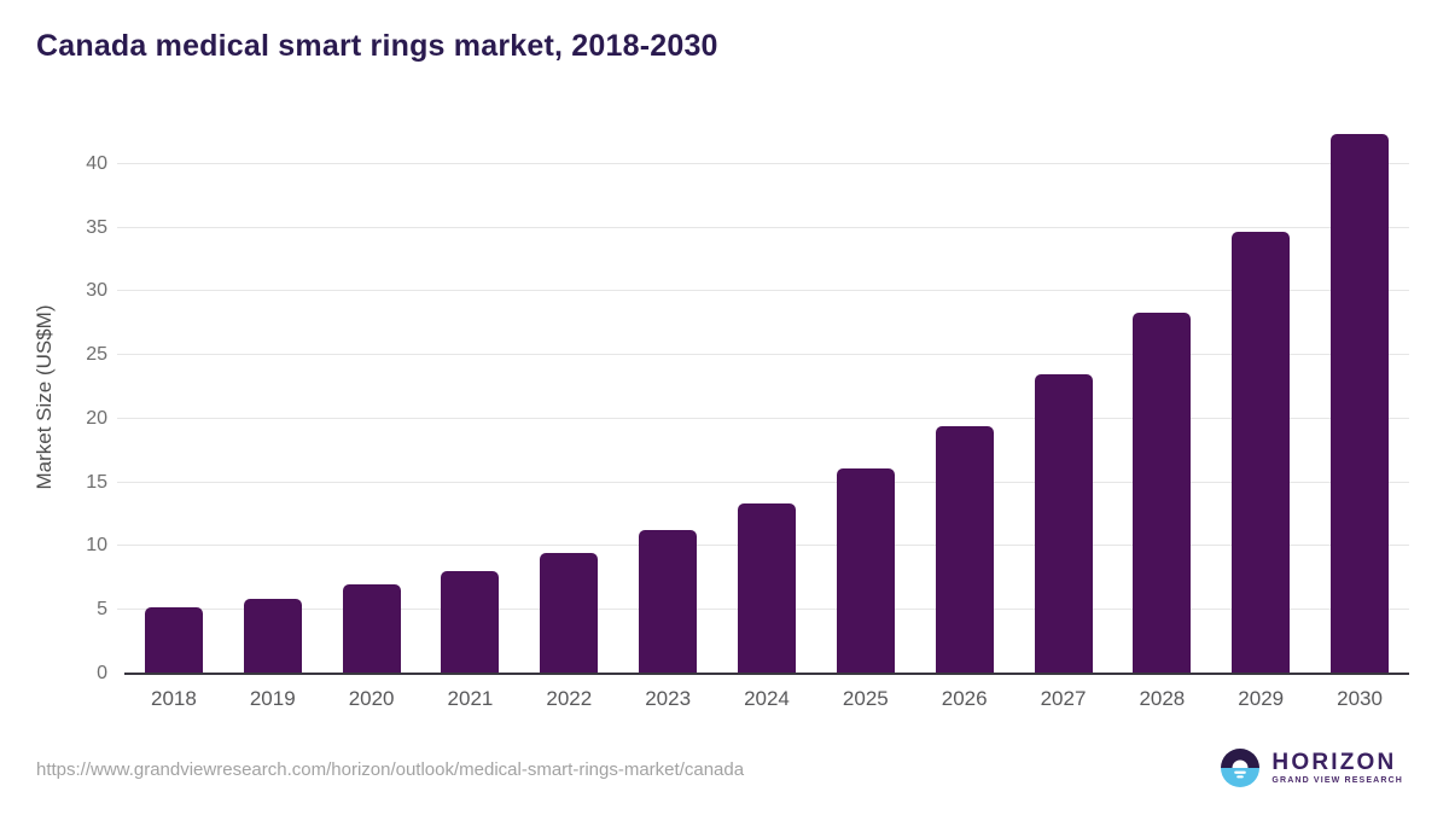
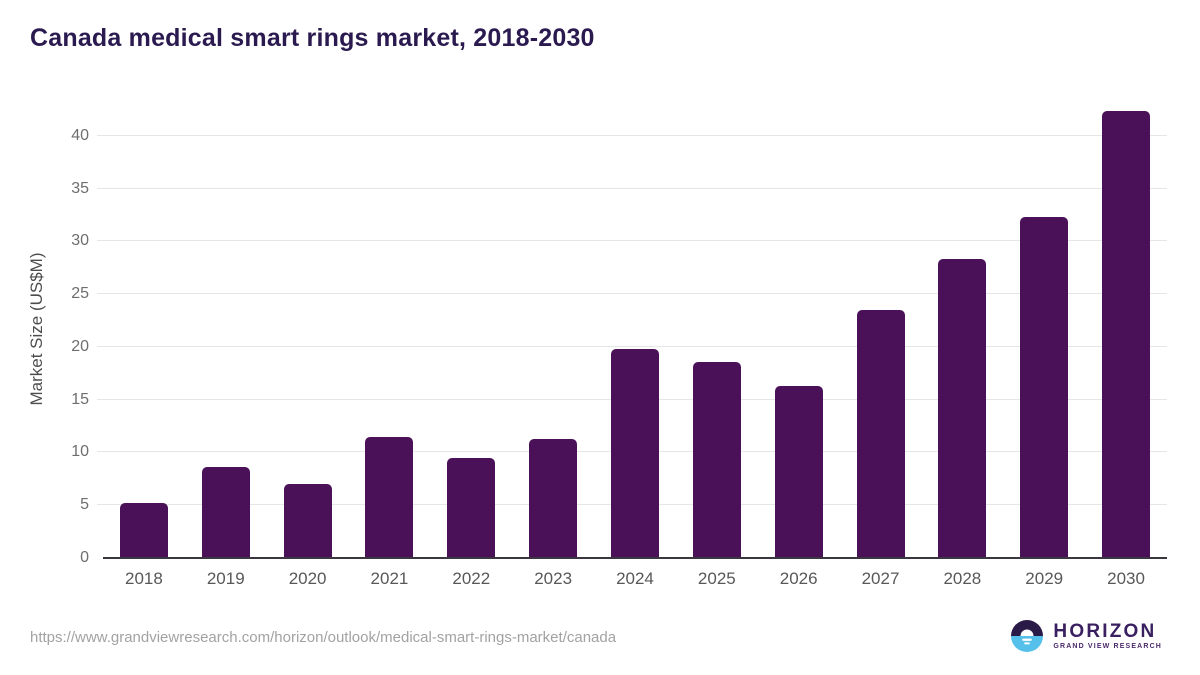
2019: 5.9 -> 8.6
2021: 8.1 -> 11.5
2024: 13.4 -> 19.8
2025: 16.1 -> 18.6
2026: 19.4 -> 16.3
2029: 34.7 -> 32.3
